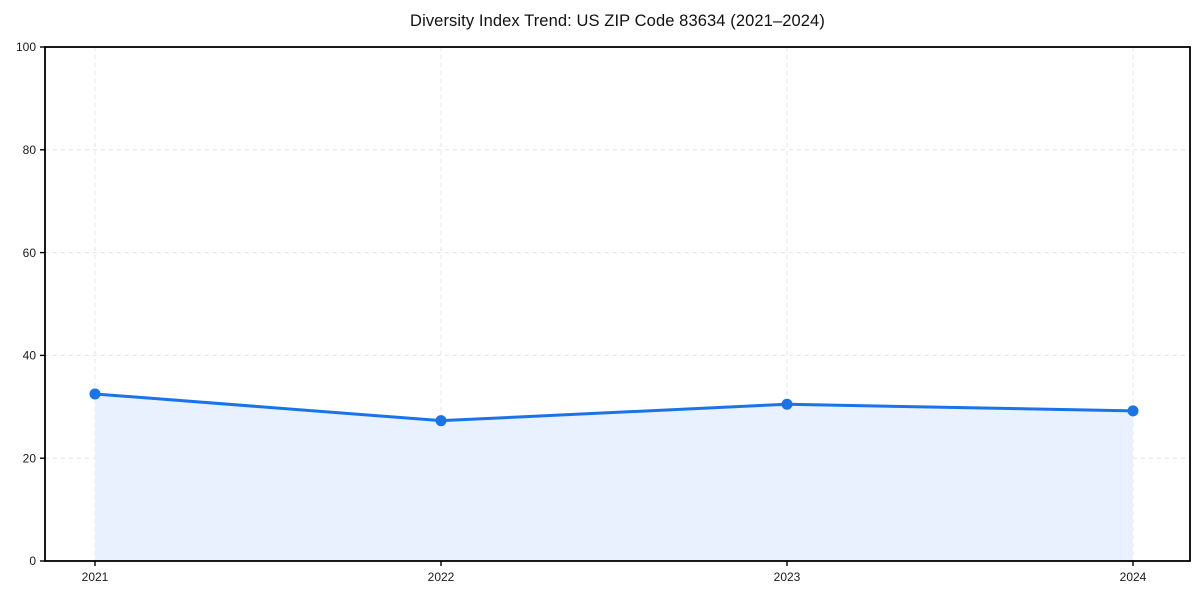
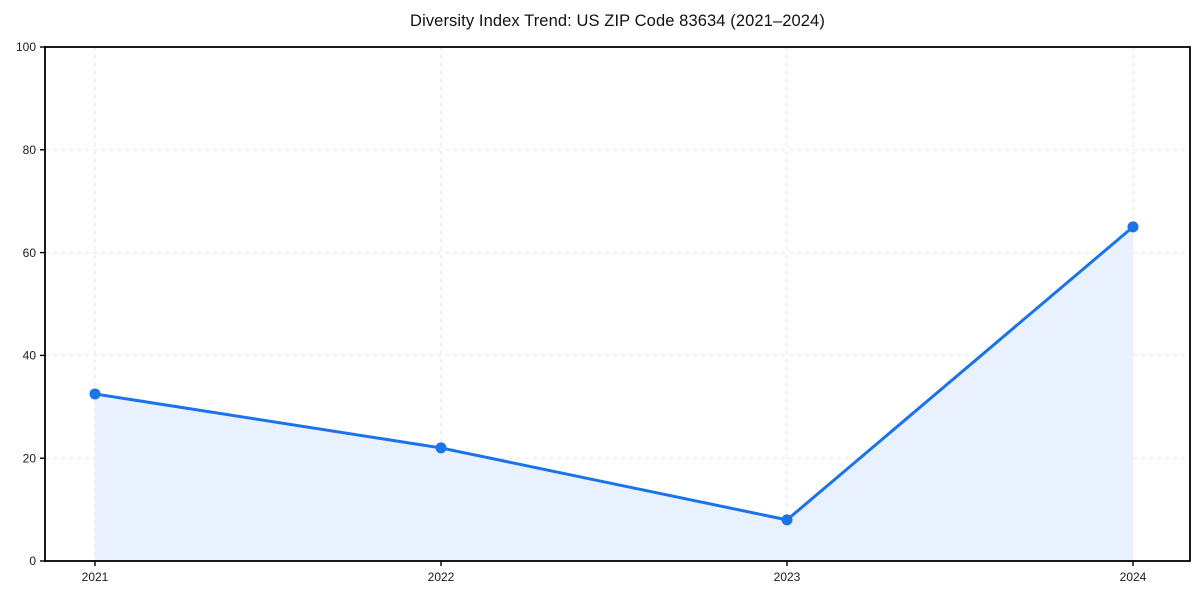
2022: 27 -> 22
2023: 30 -> 8
2024: 29 -> 65
